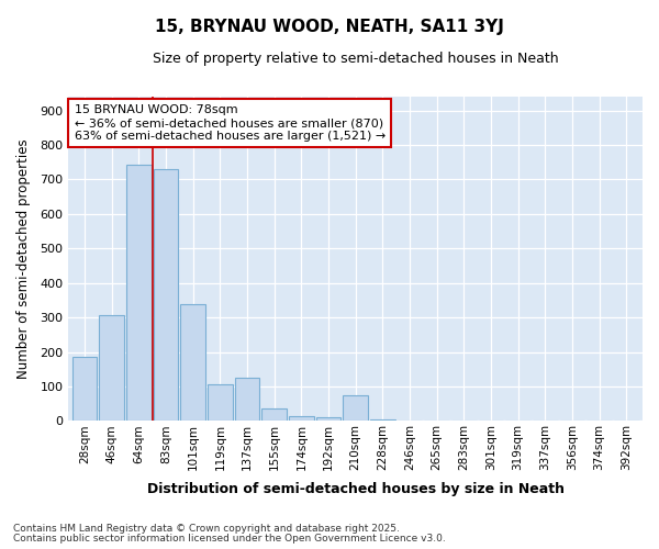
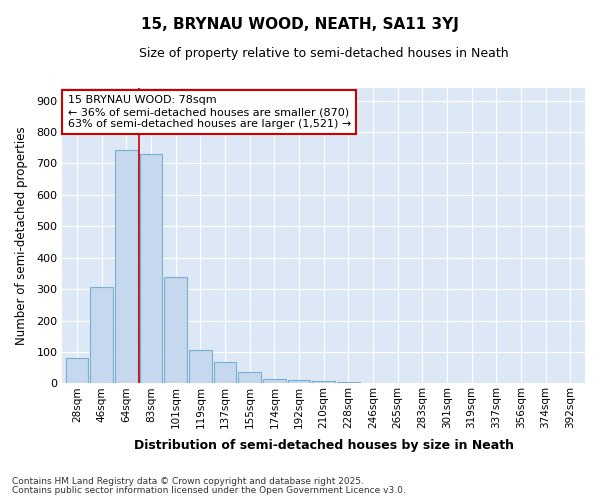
28sqm: 185 -> 80
137sqm: 125 -> 67
210sqm: 75 -> 9
